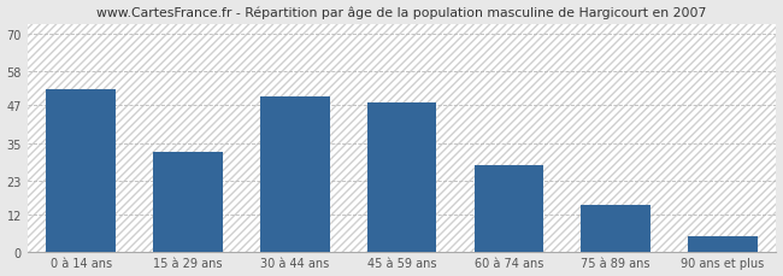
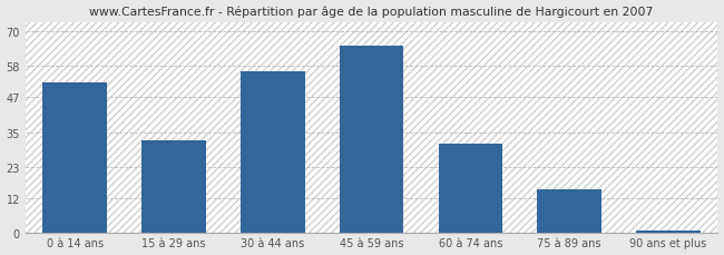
30 à 44 ans: 50 -> 56
45 à 59 ans: 48 -> 65
60 à 74 ans: 28 -> 31
90 ans et plus: 5 -> 1
